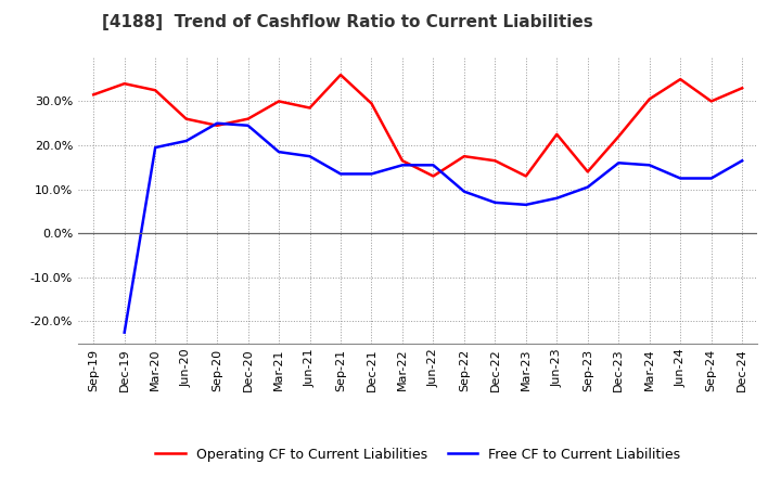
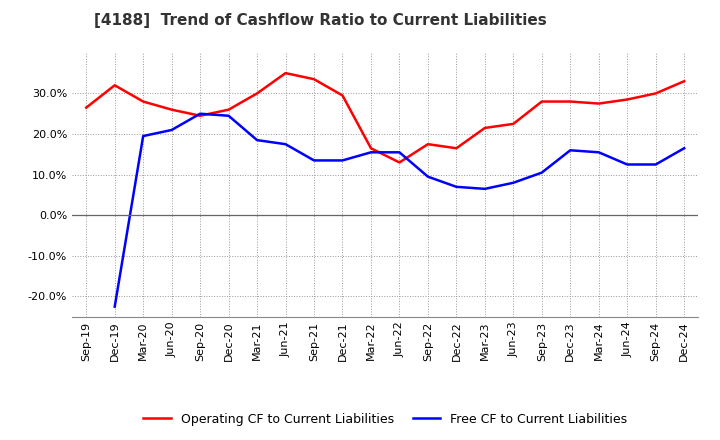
Operating CF to Current Liabilities/Sep-19: 31.5% -> 26.5%
Operating CF to Current Liabilities/Dec-19: 34.0% -> 32.0%
Operating CF to Current Liabilities/Mar-20: 32.5% -> 28.0%
Operating CF to Current Liabilities/Jun-21: 28.5% -> 35.0%
Operating CF to Current Liabilities/Sep-21: 36.0% -> 33.5%
Operating CF to Current Liabilities/Mar-23: 13.0% -> 21.5%
Operating CF to Current Liabilities/Sep-23: 14.0% -> 28.0%
Operating CF to Current Liabilities/Dec-23: 22.0% -> 28.0%
Operating CF to Current Liabilities/Mar-24: 30.5% -> 27.5%
Operating CF to Current Liabilities/Jun-24: 35.0% -> 28.5%
